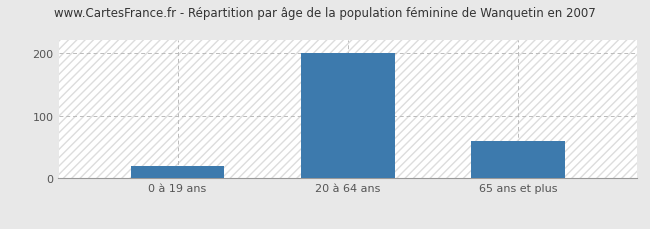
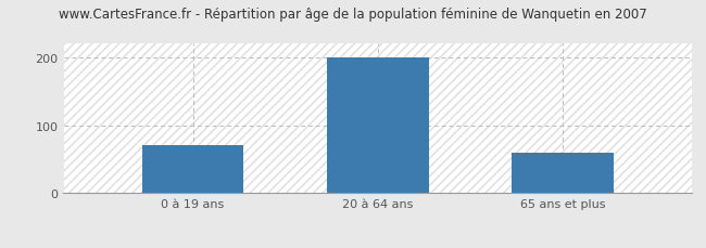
0 à 19 ans: 20 -> 70
